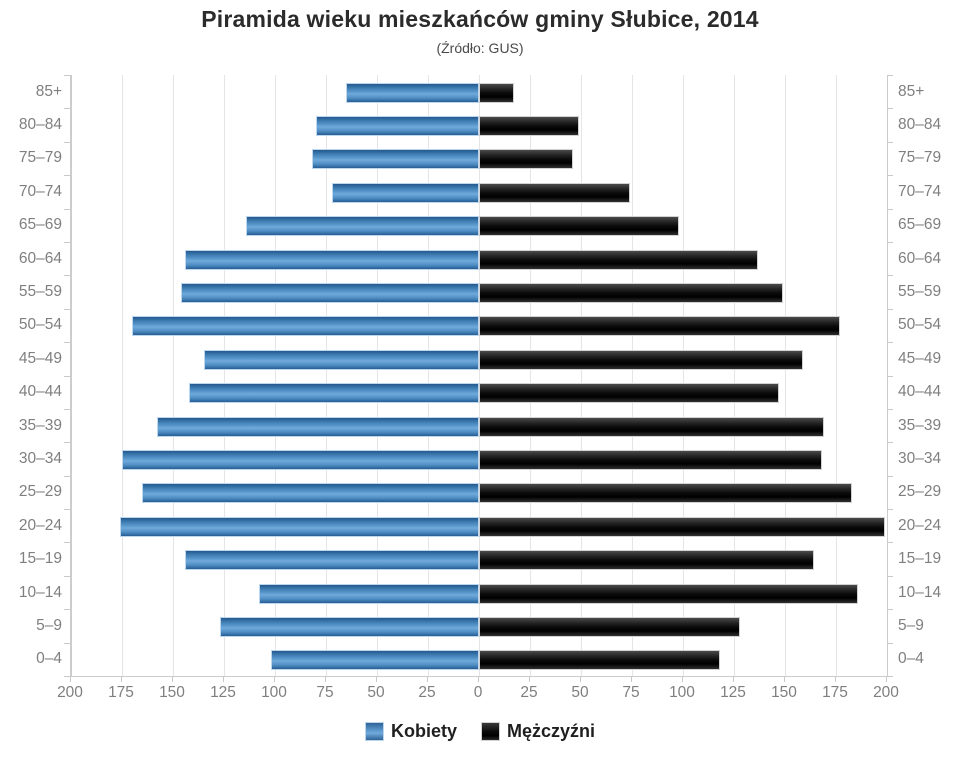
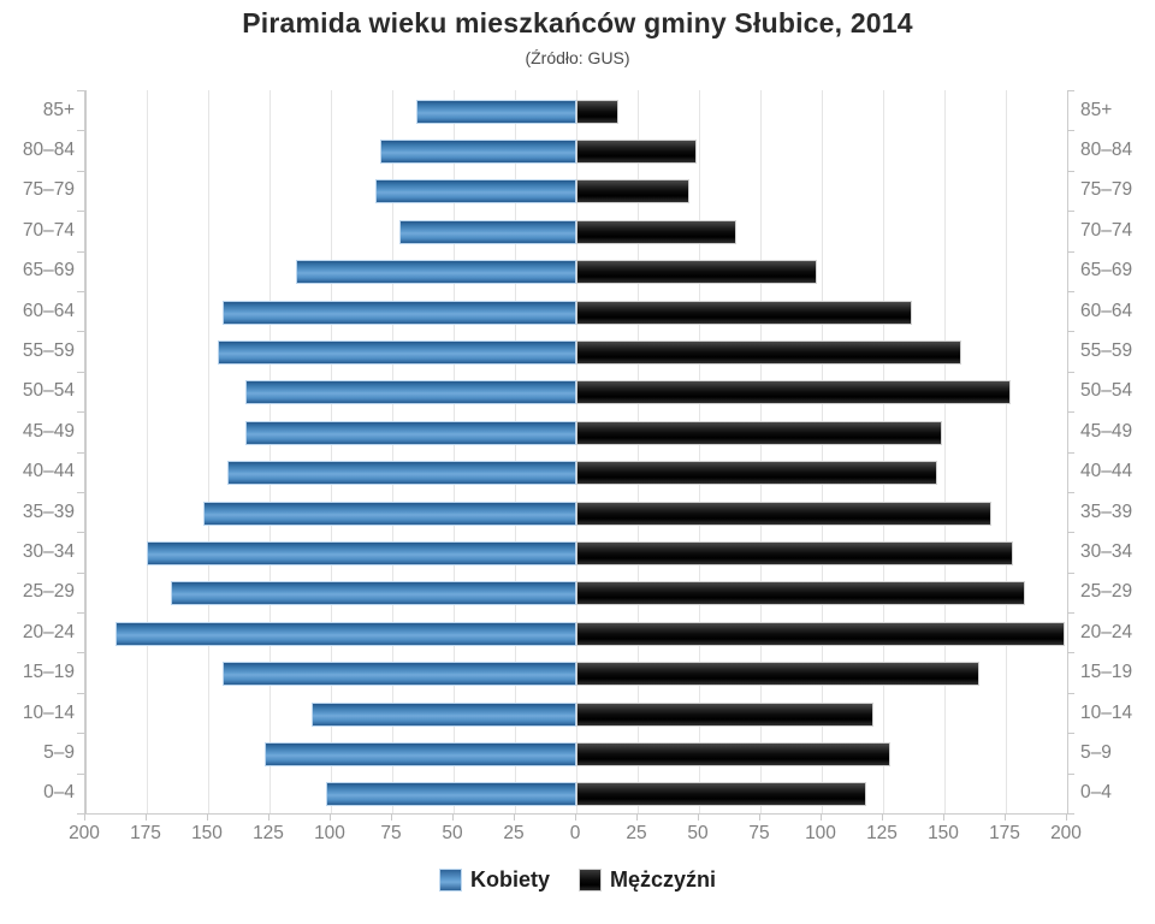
Mężczyźni/70–74: 73 -> 64
Mężczyźni/55–59: 148 -> 156
Kobiety/50–54: 169 -> 134
Mężczyźni/45–49: 158 -> 148
Kobiety/35–39: 157 -> 151
Mężczyźni/30–34: 167 -> 177
Kobiety/20–24: 175 -> 187
Mężczyźni/10–14: 185 -> 120
